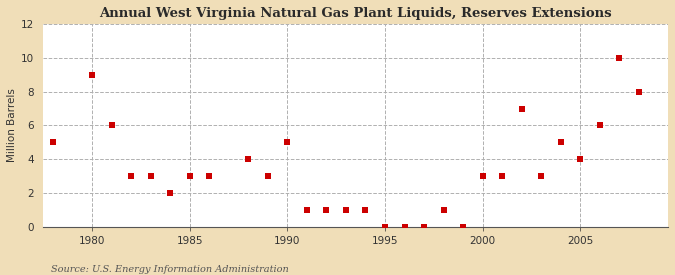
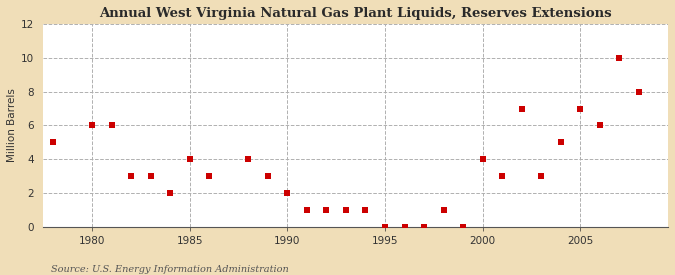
1980: 9 -> 6
1985: 3 -> 4
1990: 5 -> 2
2000: 3 -> 4
2005: 4 -> 7
